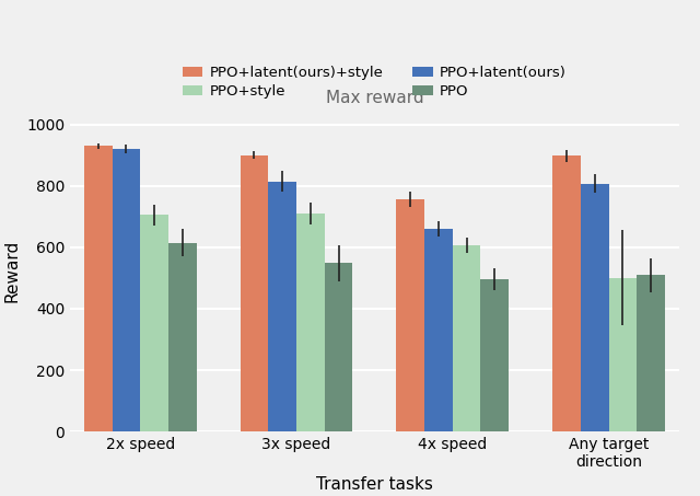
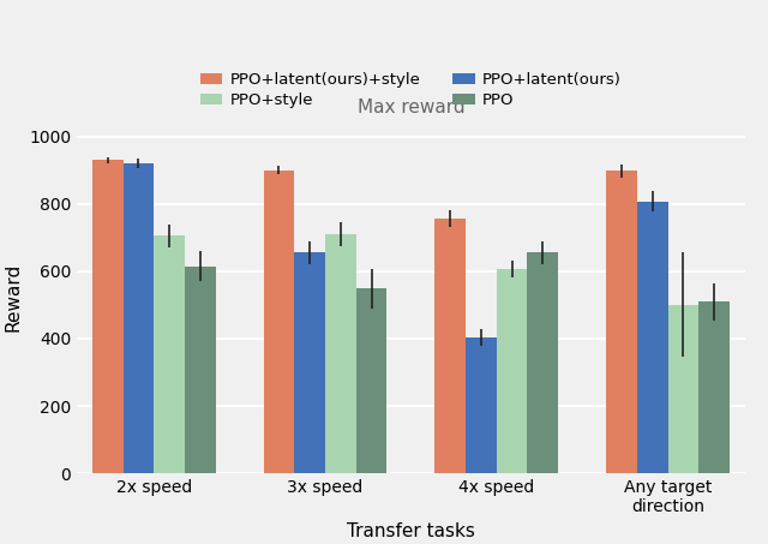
PPO+latent(ours)/3x speed: 815 -> 655
PPO+latent(ours)/4x speed: 660 -> 405
PPO/4x speed: 495 -> 655
